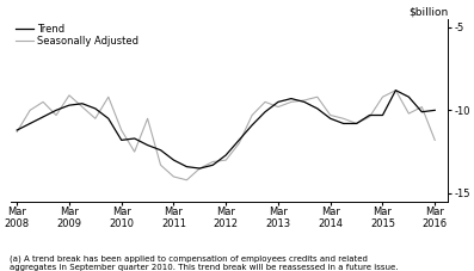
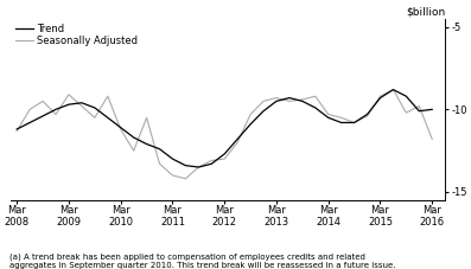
Trend/Mar 2010: -11.8 -> -11.1
Seasonally Adjusted/Mar 2013: -9.8 -> -9.3
Trend/Mar 2015: -10.3 -> -9.3
